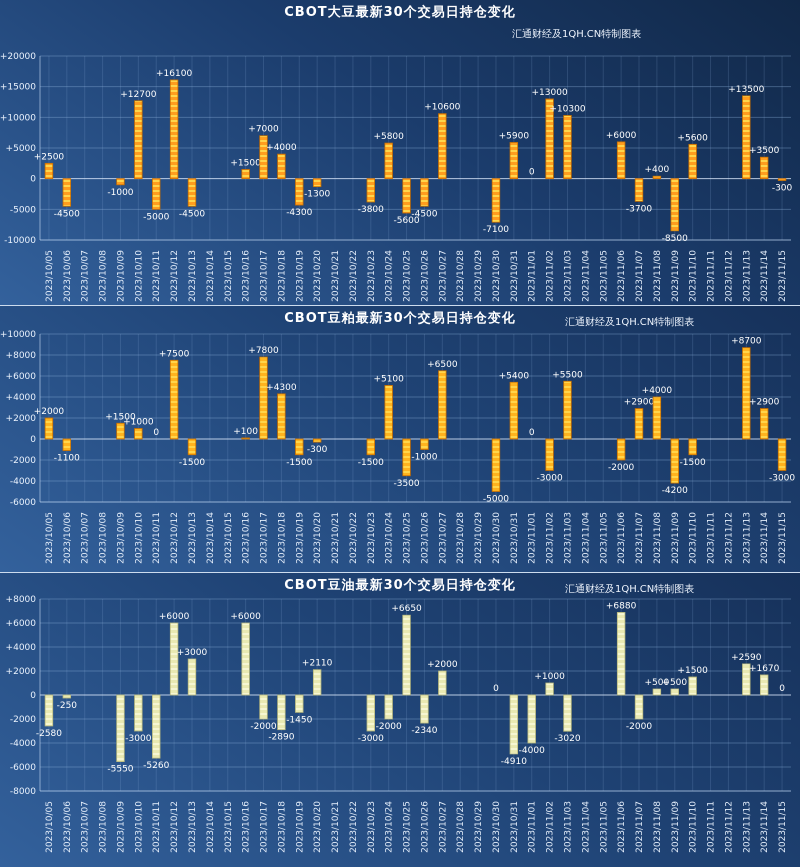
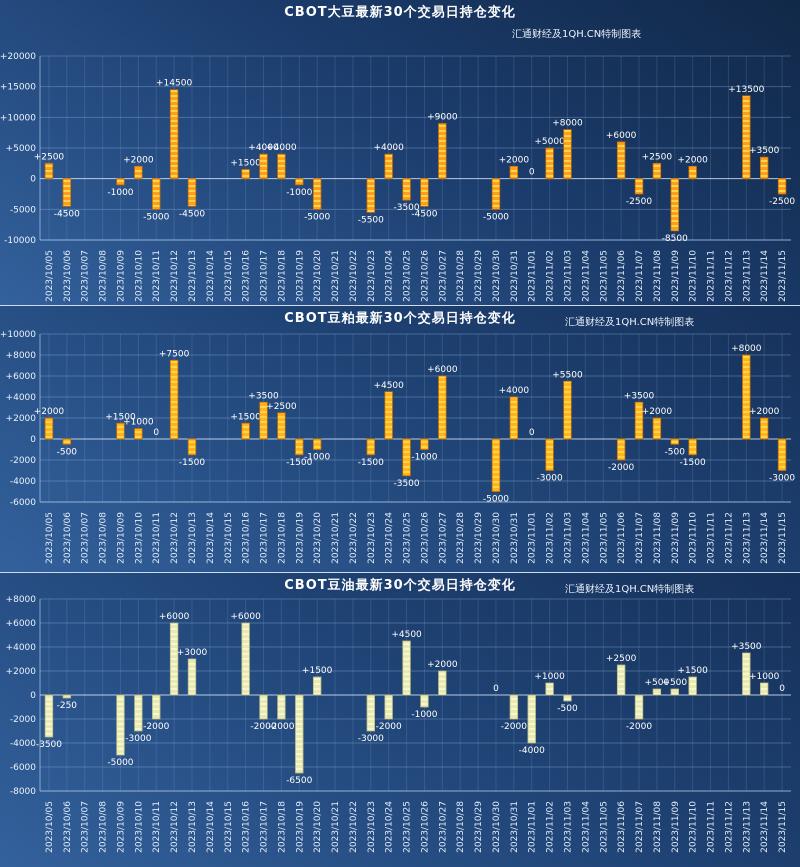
CBOT大豆最新30个交易日持仓变化/2023/10/10: +12700 -> +2000
CBOT大豆最新30个交易日持仓变化/2023/10/12: +16100 -> +14500
CBOT大豆最新30个交易日持仓变化/2023/10/17: +7000 -> +4000
CBOT大豆最新30个交易日持仓变化/2023/10/19: -4300 -> -1000
CBOT大豆最新30个交易日持仓变化/2023/10/20: -1300 -> -5000
CBOT大豆最新30个交易日持仓变化/2023/10/23: -3800 -> -5500
CBOT大豆最新30个交易日持仓变化/2023/10/24: +5800 -> +4000
CBOT大豆最新30个交易日持仓变化/2023/10/25: -5600 -> -3500
CBOT大豆最新30个交易日持仓变化/2023/10/27: +10600 -> +9000
CBOT大豆最新30个交易日持仓变化/2023/10/30: -7100 -> -5000
CBOT大豆最新30个交易日持仓变化/2023/10/31: +5900 -> +2000
CBOT大豆最新30个交易日持仓变化/2023/11/02: +13000 -> +5000
CBOT大豆最新30个交易日持仓变化/2023/11/03: +10300 -> +8000
CBOT大豆最新30个交易日持仓变化/2023/11/07: -3700 -> -2500
CBOT大豆最新30个交易日持仓变化/2023/11/08: +400 -> +2500
CBOT大豆最新30个交易日持仓变化/2023/11/10: +5600 -> +2000
CBOT大豆最新30个交易日持仓变化/2023/11/15: -300 -> -2500
CBOT豆粕最新30个交易日持仓变化/2023/10/06: -1100 -> -500
CBOT豆粕最新30个交易日持仓变化/2023/10/16: +100 -> +1500
CBOT豆粕最新30个交易日持仓变化/2023/10/17: +7800 -> +3500
CBOT豆粕最新30个交易日持仓变化/2023/10/18: +4300 -> +2500
CBOT豆粕最新30个交易日持仓变化/2023/10/20: -300 -> -1000
CBOT豆粕最新30个交易日持仓变化/2023/10/24: +5100 -> +4500
CBOT豆粕最新30个交易日持仓变化/2023/10/27: +6500 -> +6000
CBOT豆粕最新30个交易日持仓变化/2023/10/31: +5400 -> +4000
CBOT豆粕最新30个交易日持仓变化/2023/11/07: +2900 -> +3500
CBOT豆粕最新30个交易日持仓变化/2023/11/08: +4000 -> +2000
CBOT豆粕最新30个交易日持仓变化/2023/11/09: -4200 -> -500
CBOT豆粕最新30个交易日持仓变化/2023/11/13: +8700 -> +8000
CBOT豆粕最新30个交易日持仓变化/2023/11/14: +2900 -> +2000
CBOT豆油最新30个交易日持仓变化/2023/10/05: -2580 -> -3500
CBOT豆油最新30个交易日持仓变化/2023/10/09: -5550 -> -5000
CBOT豆油最新30个交易日持仓变化/2023/10/11: -5260 -> -2000
CBOT豆油最新30个交易日持仓变化/2023/10/18: -2890 -> -2000
CBOT豆油最新30个交易日持仓变化/2023/10/19: -1450 -> -6500
CBOT豆油最新30个交易日持仓变化/2023/10/20: +2110 -> +1500
CBOT豆油最新30个交易日持仓变化/2023/10/25: +6650 -> +4500
CBOT豆油最新30个交易日持仓变化/2023/10/26: -2340 -> -1000
CBOT豆油最新30个交易日持仓变化/2023/10/31: -4910 -> -2000
CBOT豆油最新30个交易日持仓变化/2023/11/03: -3020 -> -500
CBOT豆油最新30个交易日持仓变化/2023/11/06: +6880 -> +2500
CBOT豆油最新30个交易日持仓变化/2023/11/13: +2590 -> +3500
CBOT豆油最新30个交易日持仓变化/2023/11/14: +1670 -> +1000
